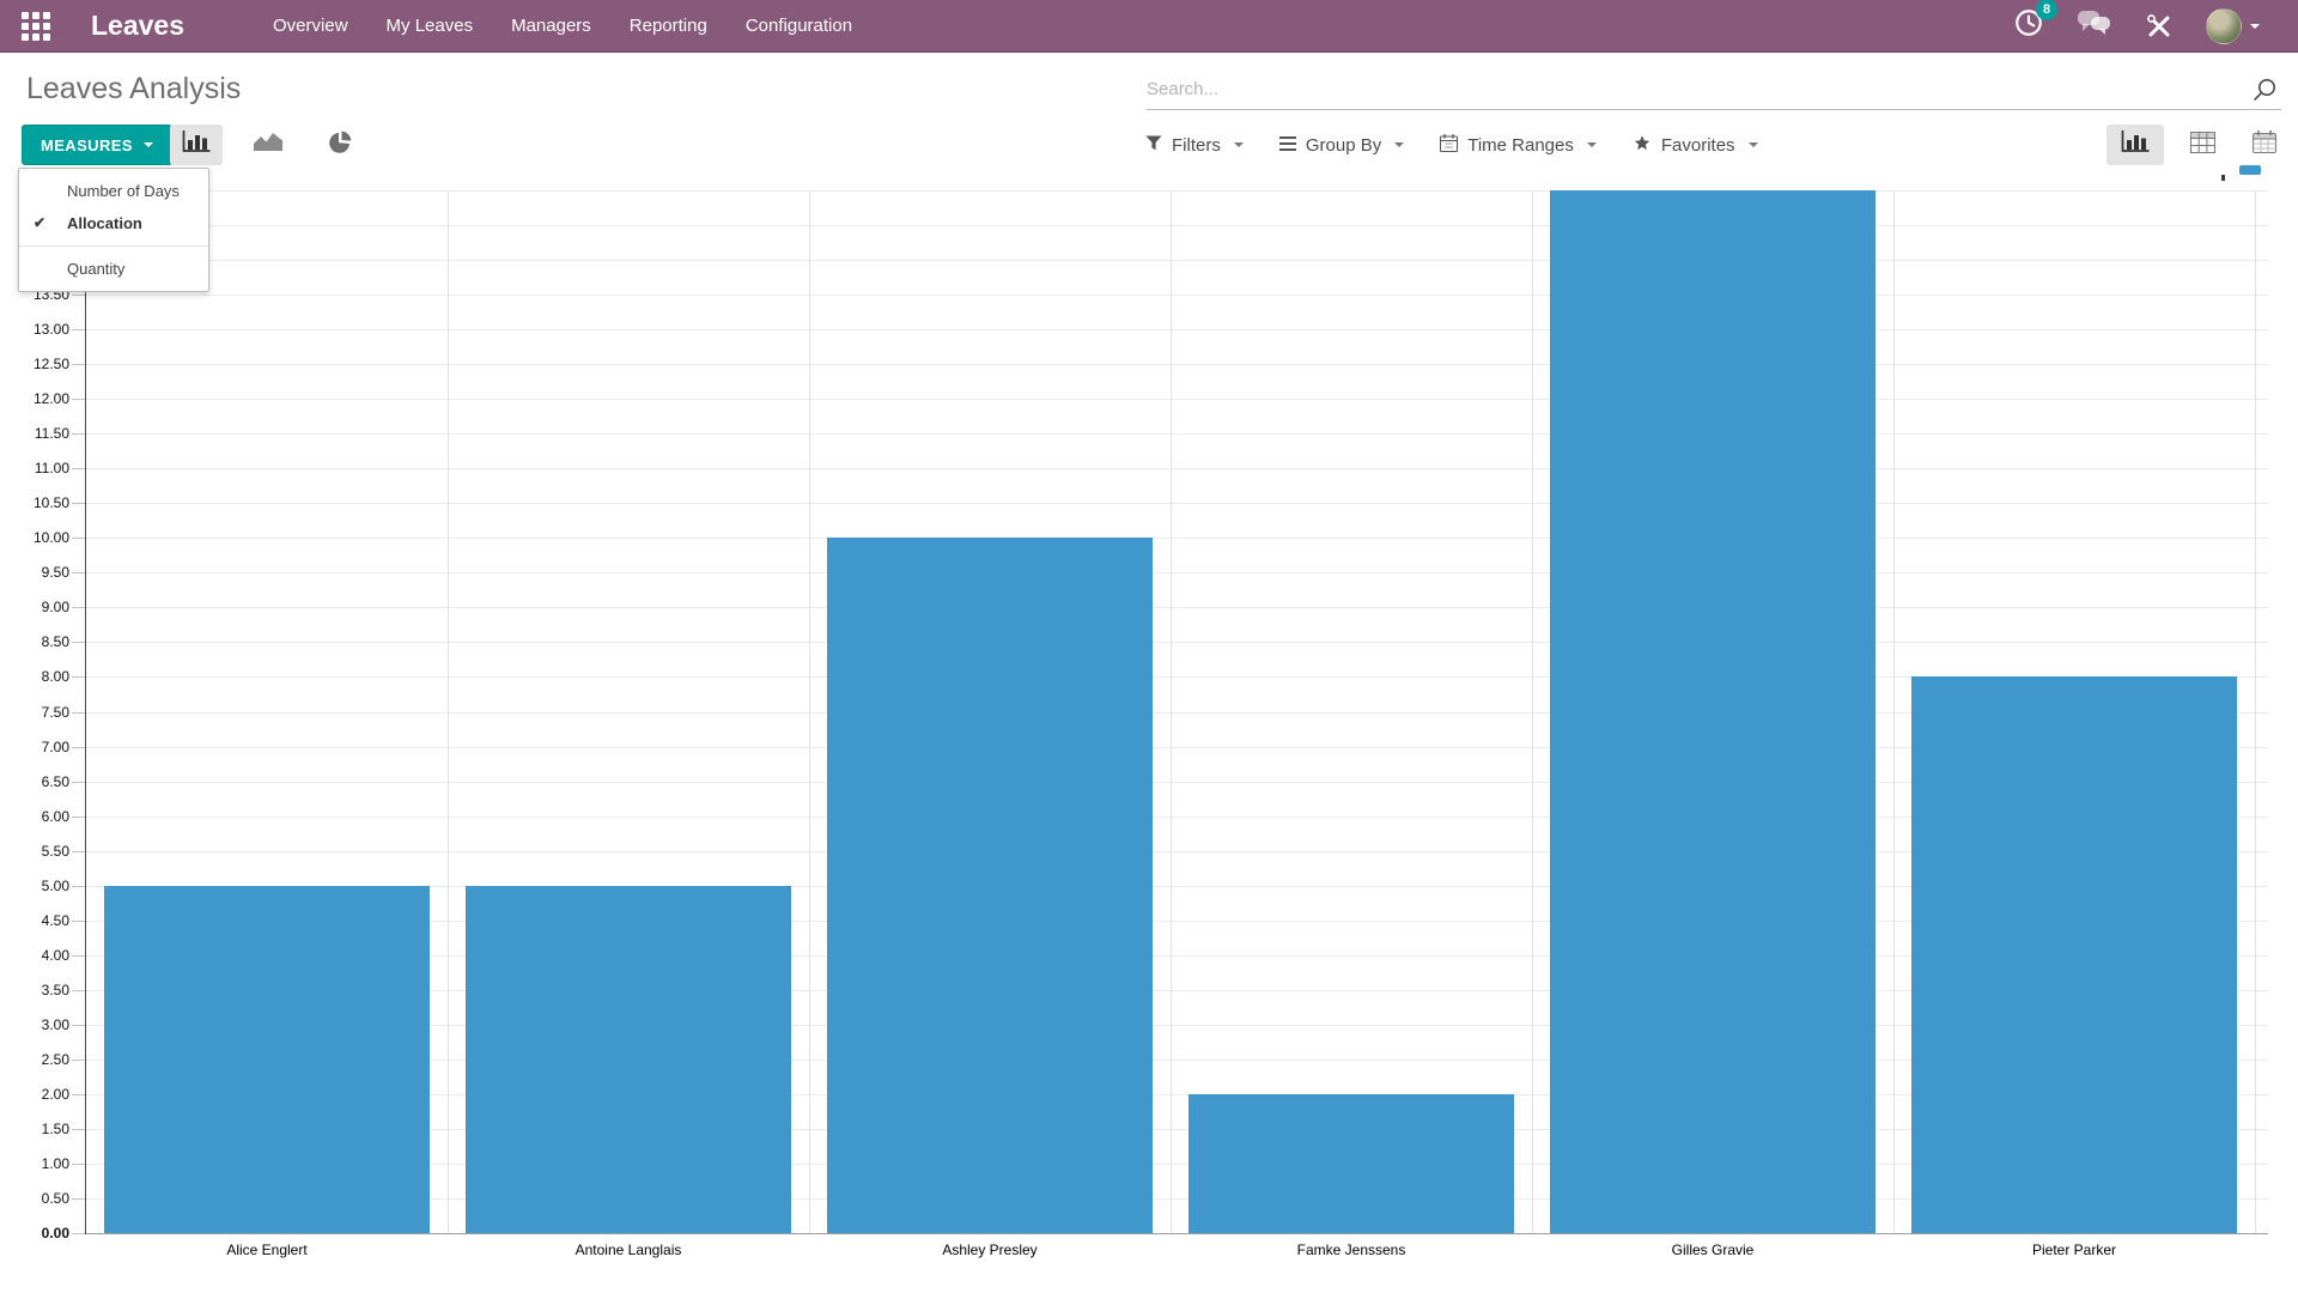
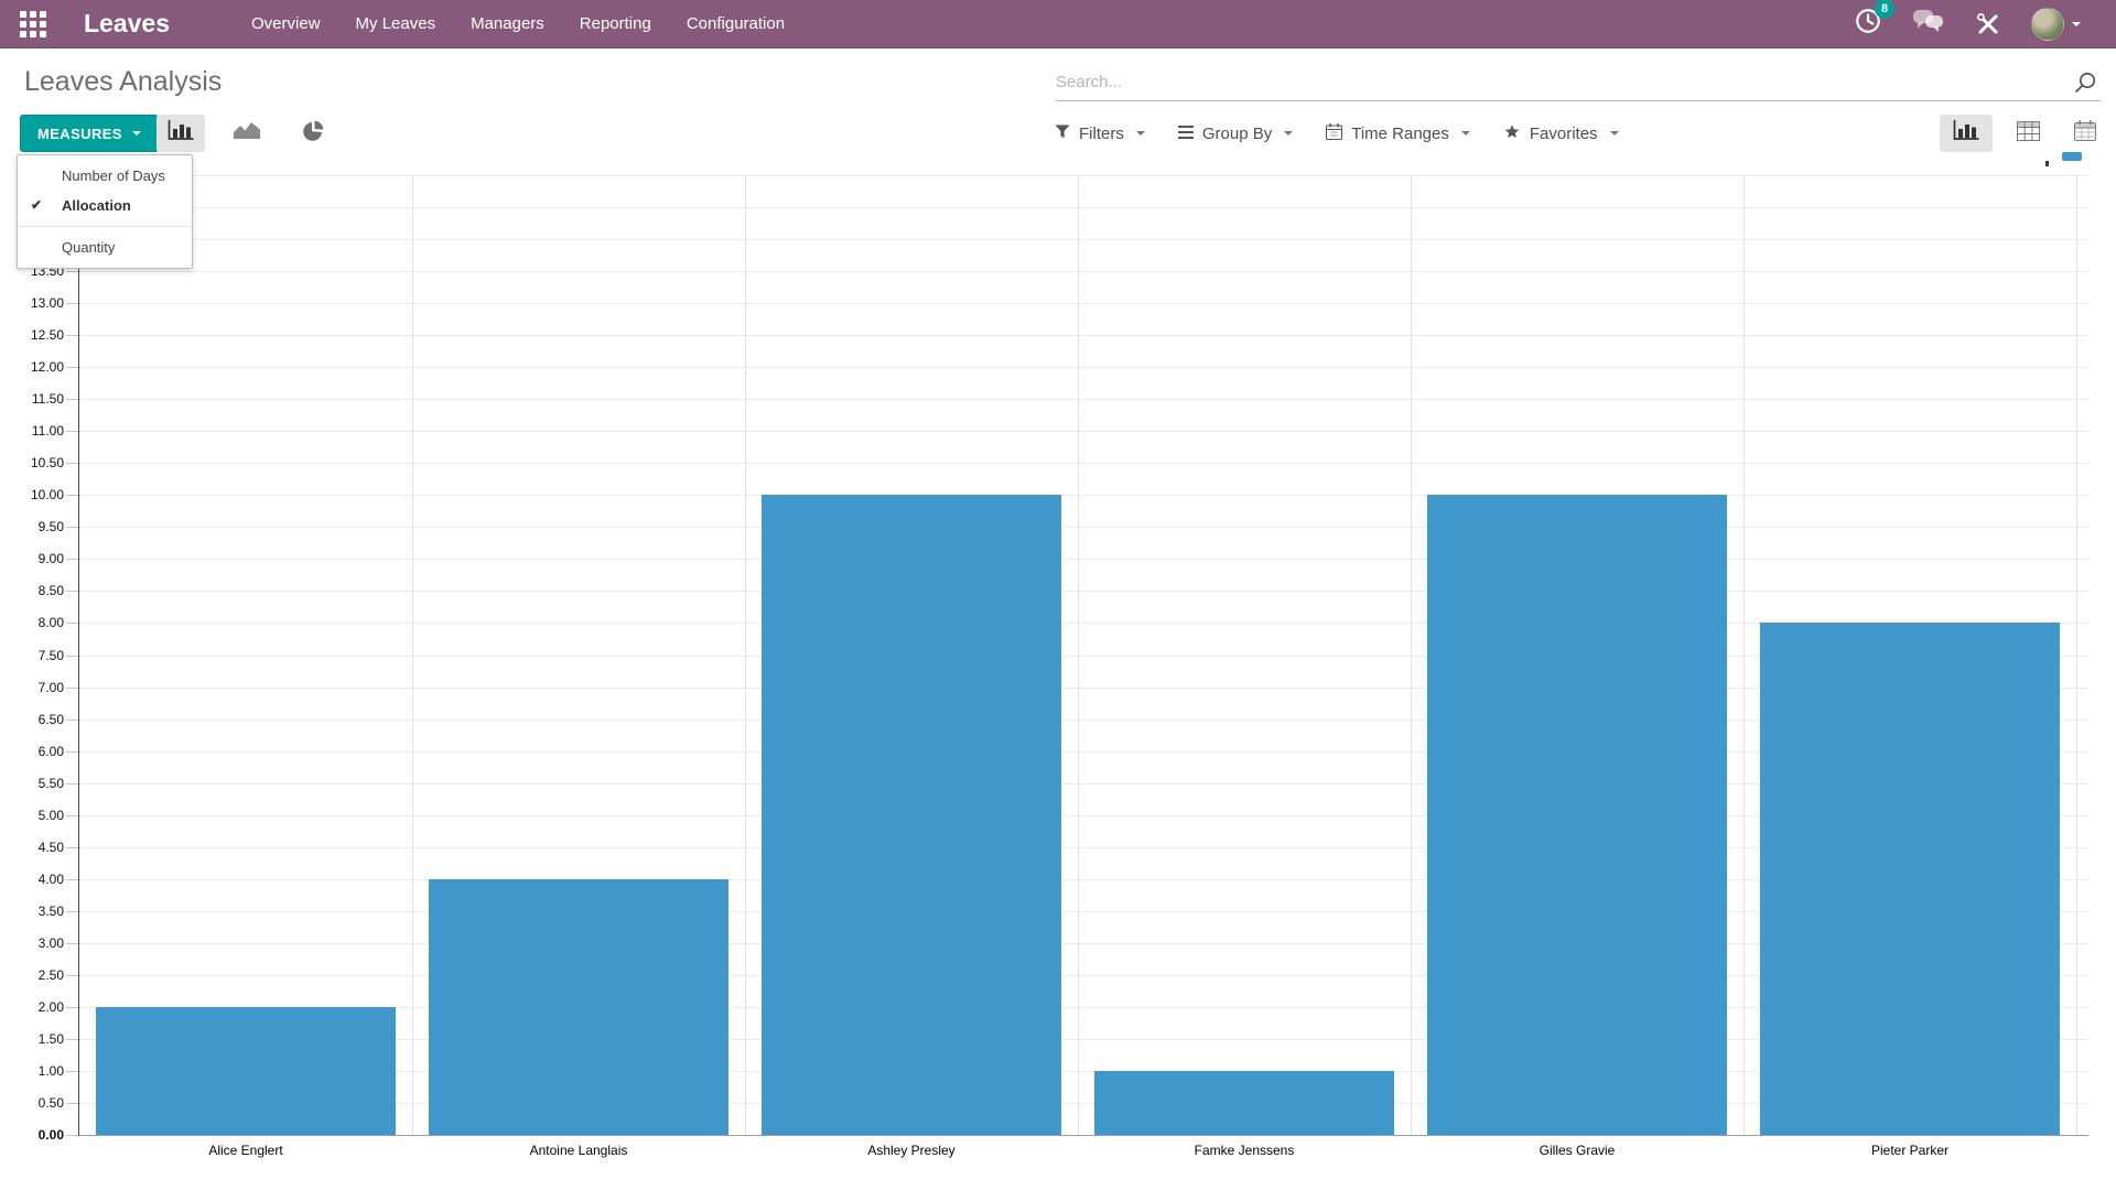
Alice Englert: 5 -> 2
Antoine Langlais: 5 -> 4
Famke Jenssens: 2 -> 1
Gilles Gravie: 15 -> 10
